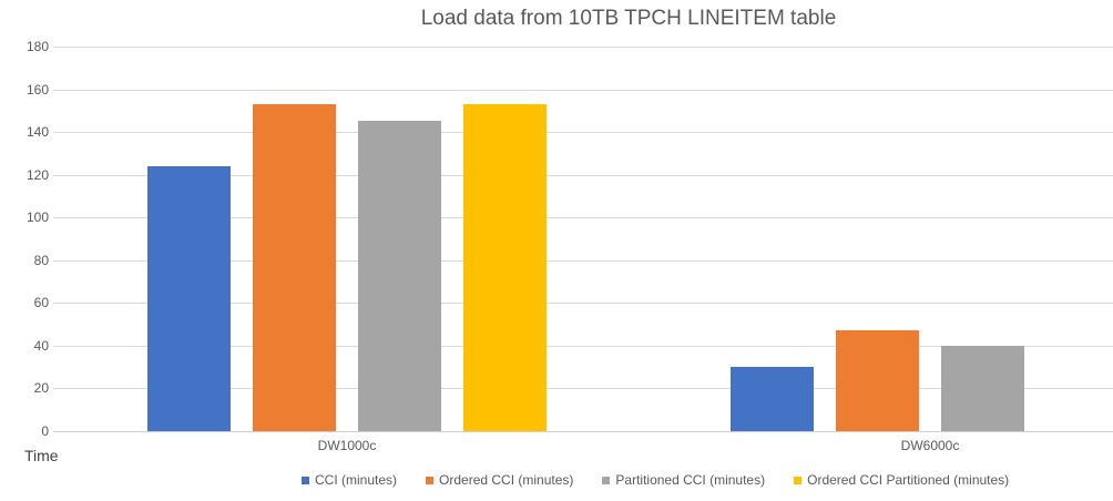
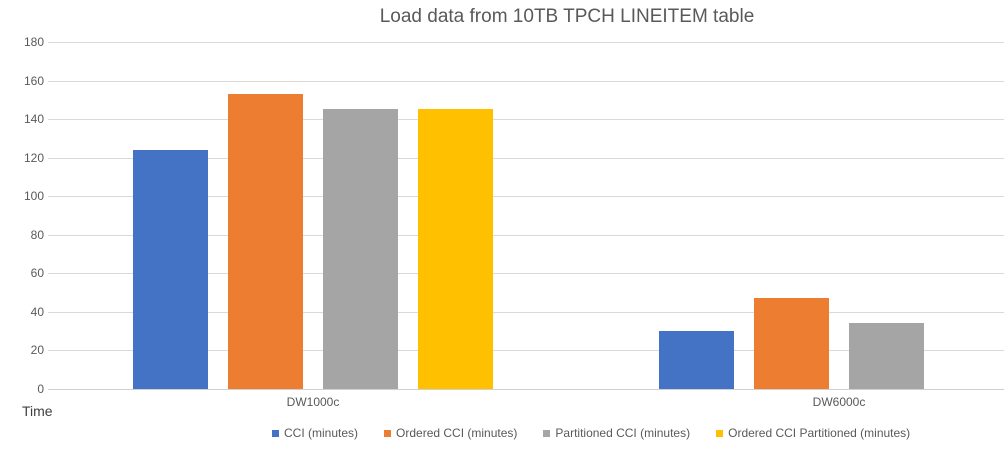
Ordered CCI Partitioned (minutes)/DW1000c: 153 -> 145
Partitioned CCI (minutes)/DW6000c: 40 -> 34
